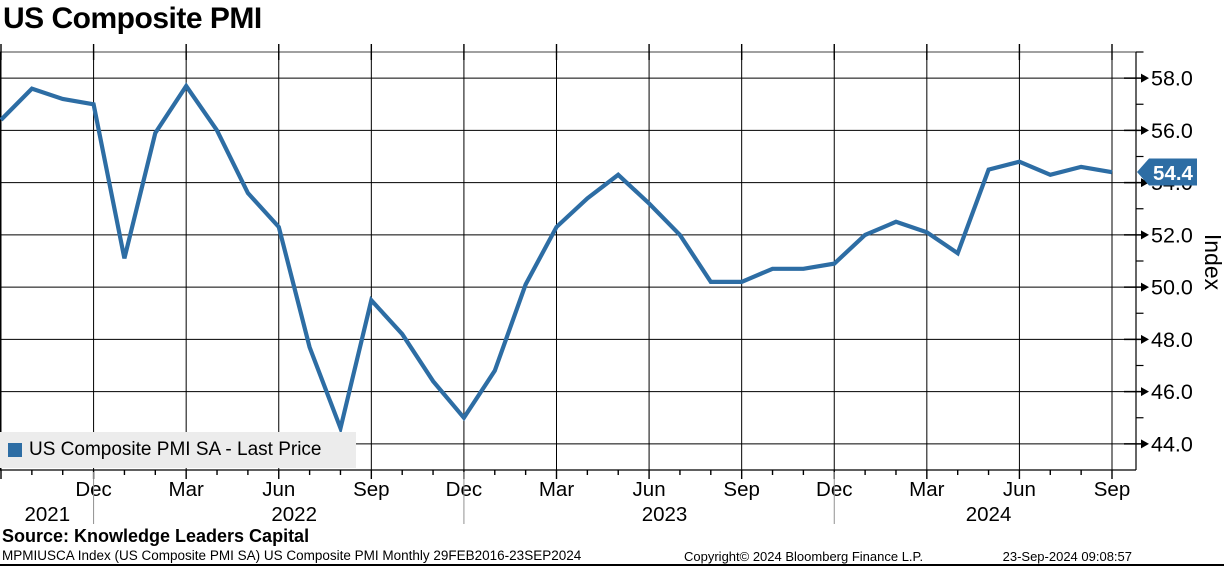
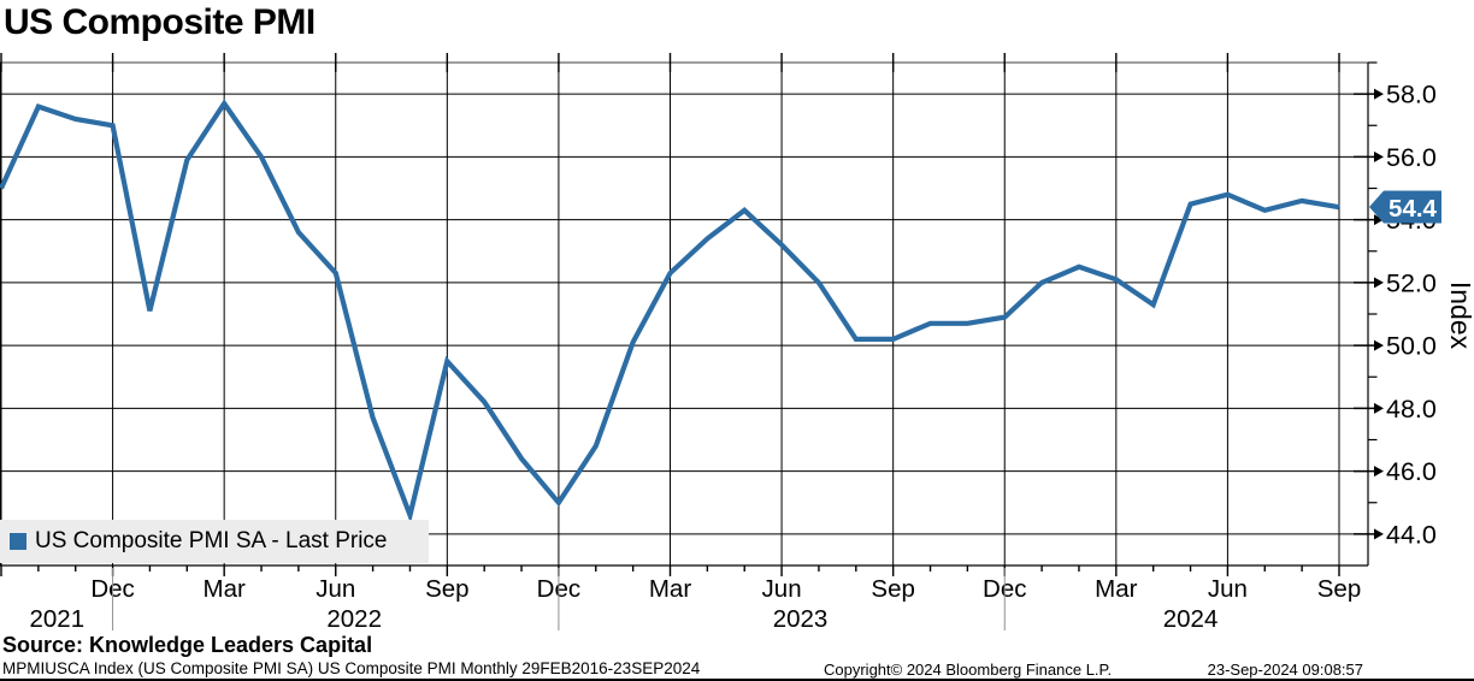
Sep 2021: 56.4 -> 55.0
